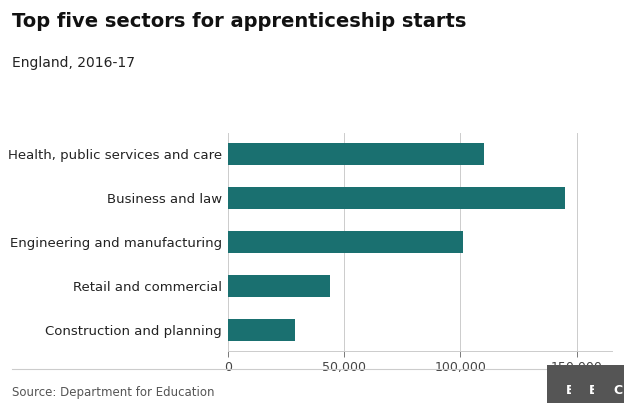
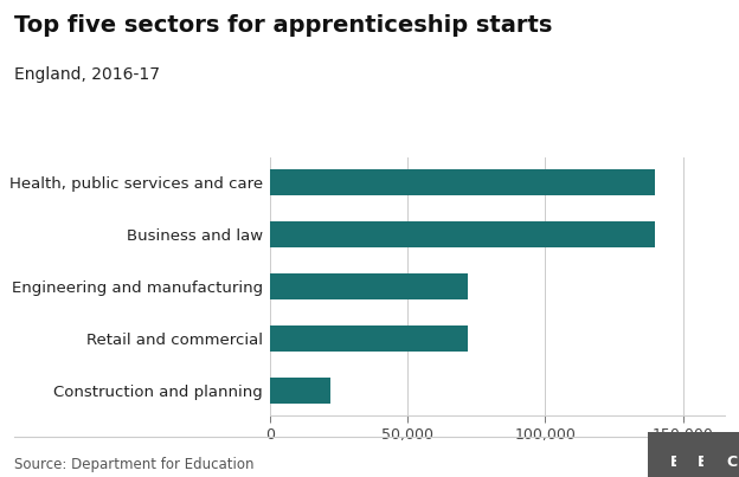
Health, public services and care: 110,000 -> 140,000
Business and law: 145,000 -> 140,000
Engineering and manufacturing: 101,000 -> 72,000
Retail and commercial: 44,000 -> 72,000
Construction and planning: 29,000 -> 22,000
